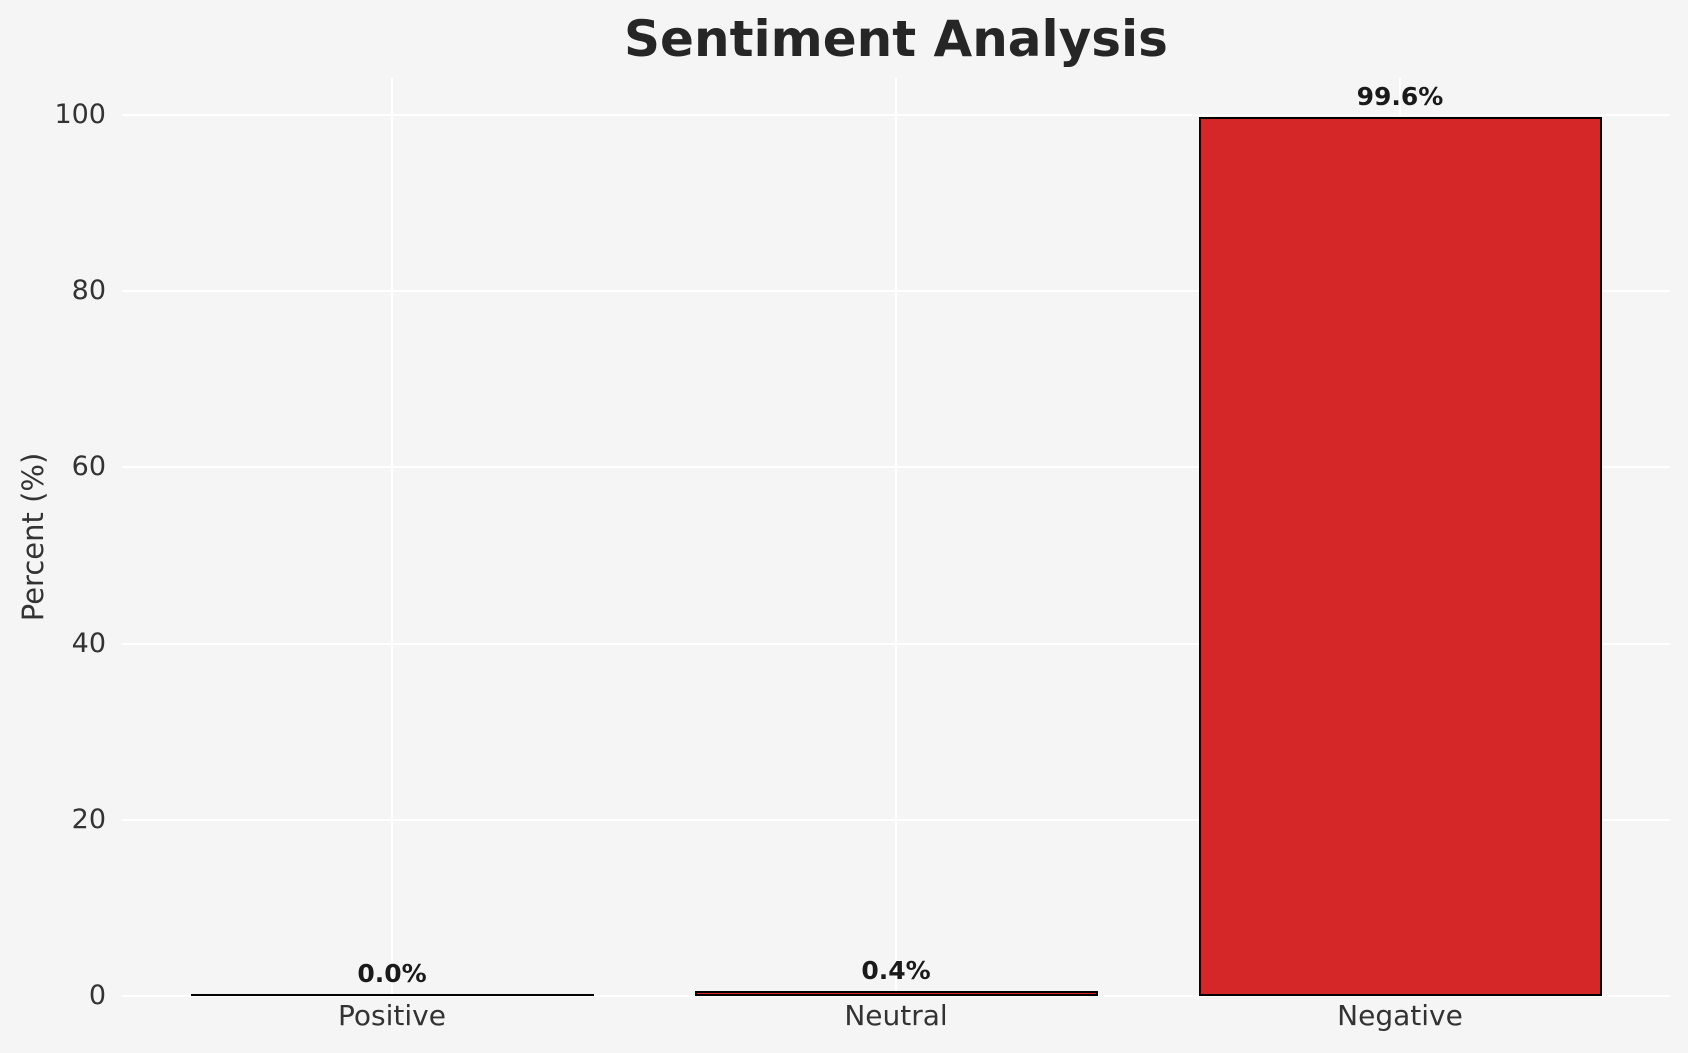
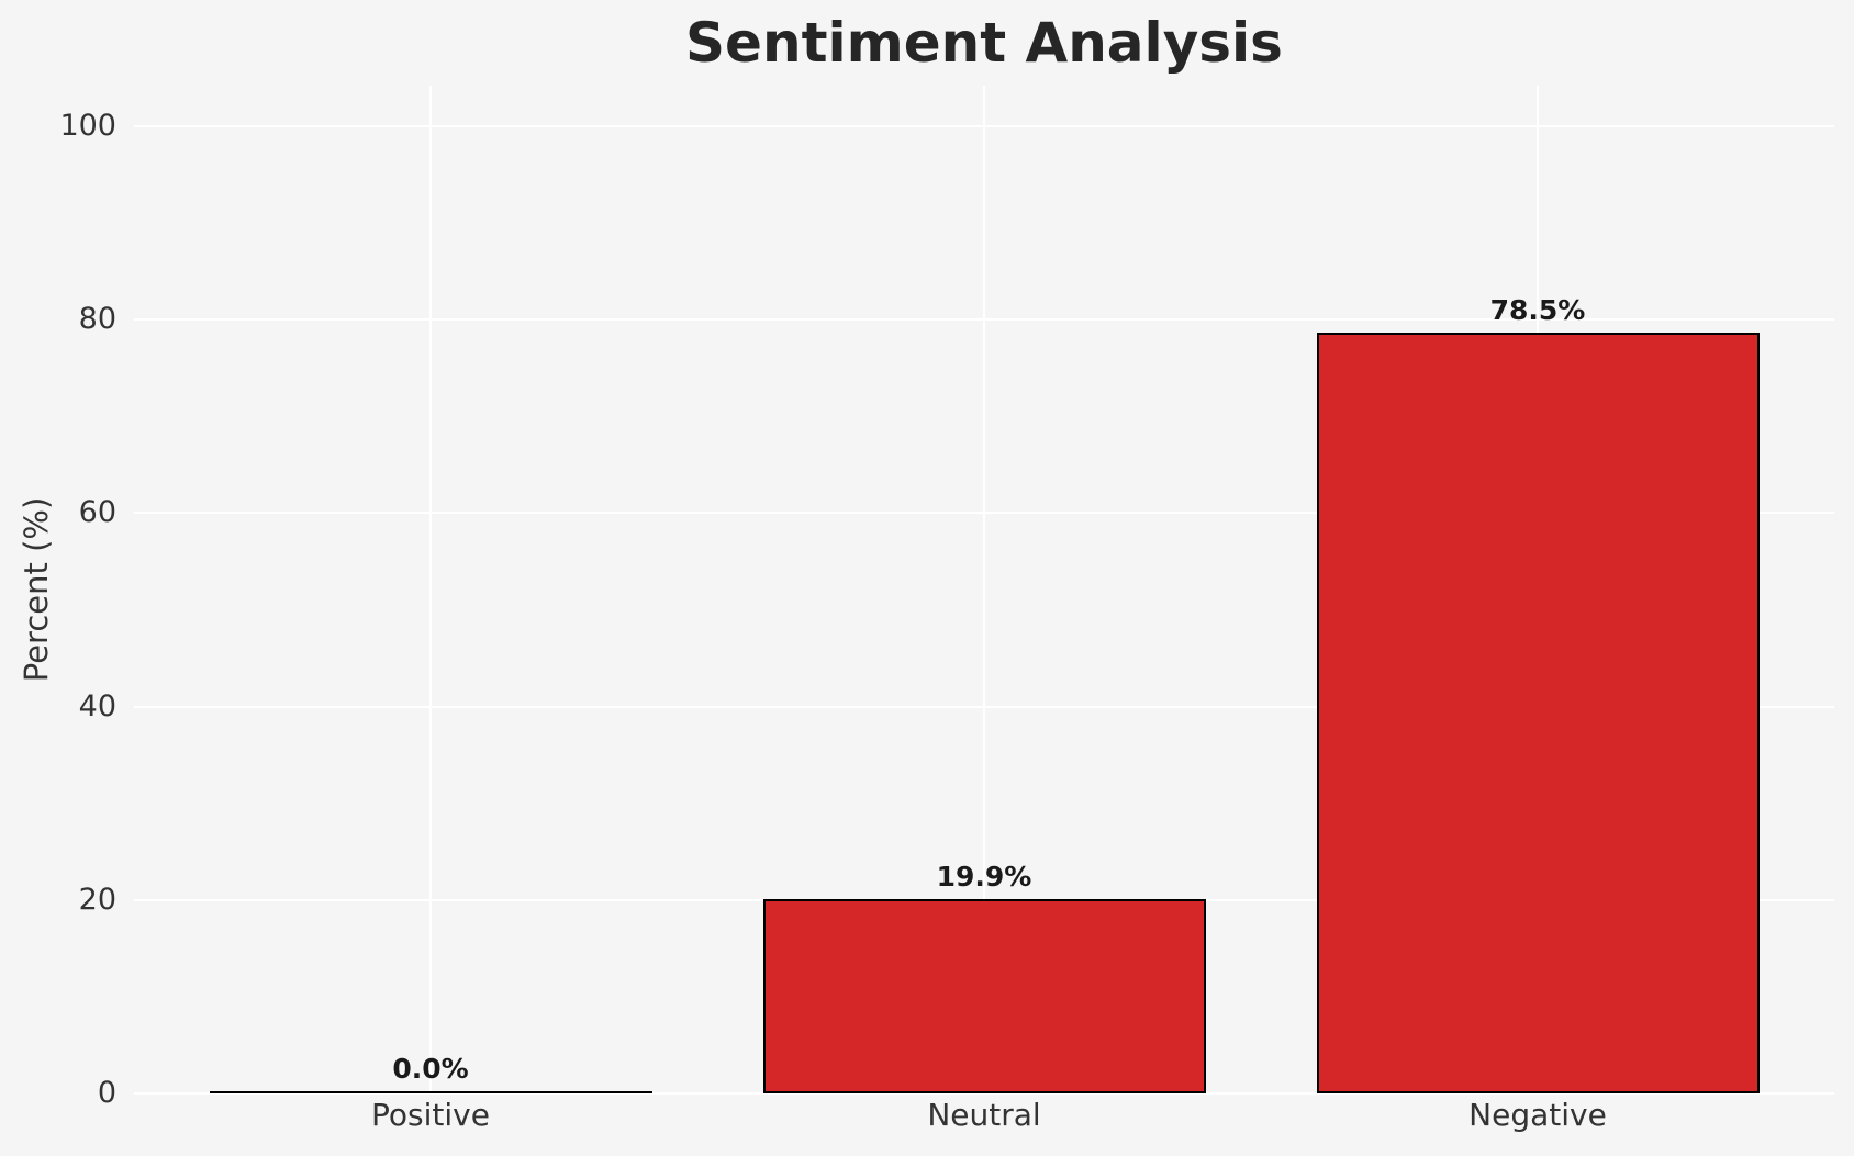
Neutral: 0.4% -> 19.9%
Negative: 99.6% -> 78.5%
